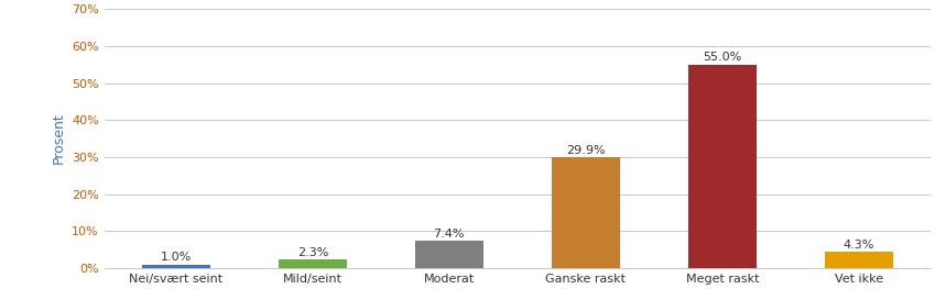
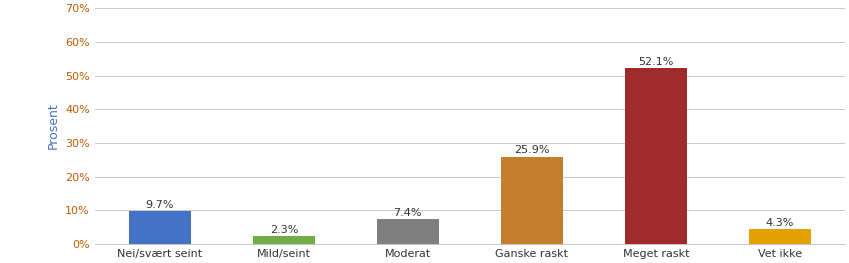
Nei/svært seint: 1.0% -> 9.7%
Ganske raskt: 29.9% -> 25.9%
Meget raskt: 55.0% -> 52.1%
